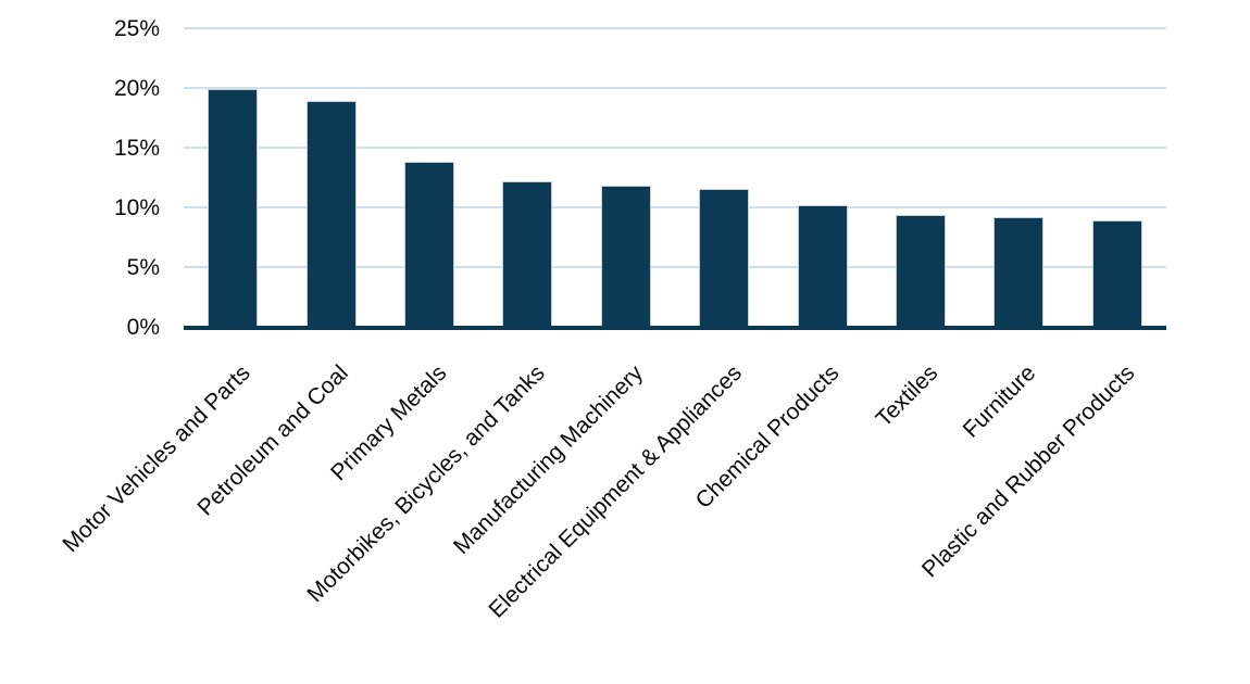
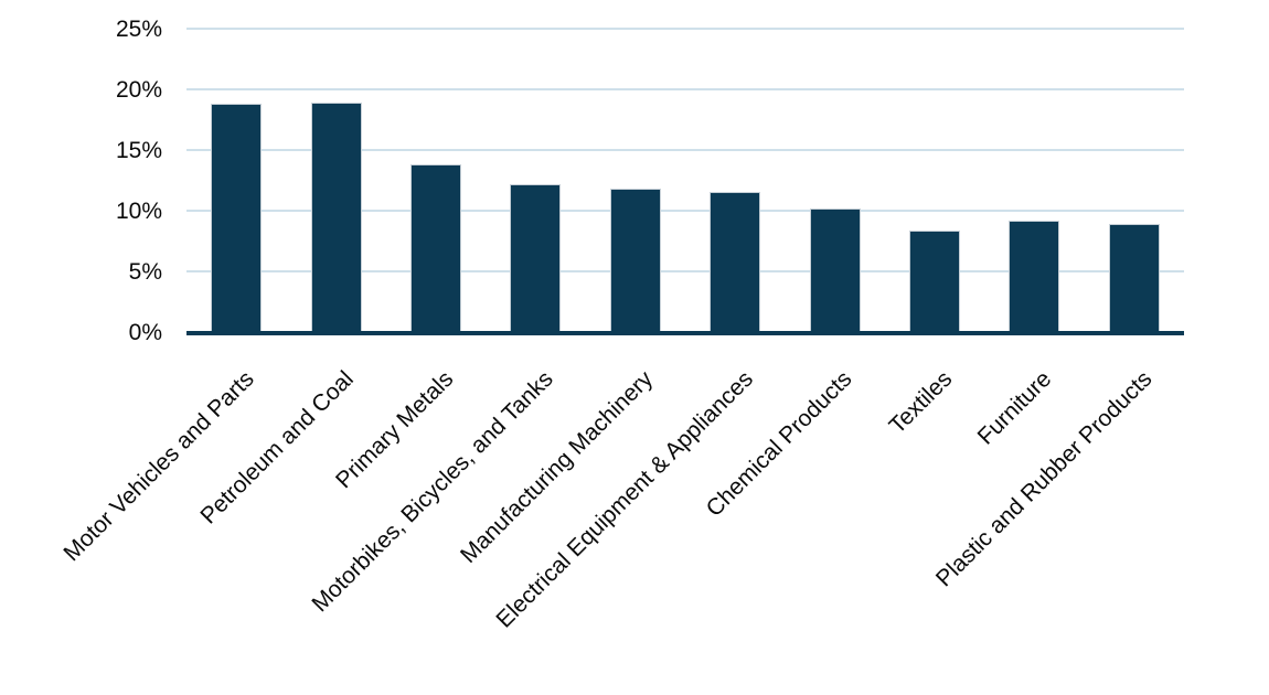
Motor Vehicles and Parts: 19.9% -> 18.8%
Textiles: 9.4% -> 8.4%
